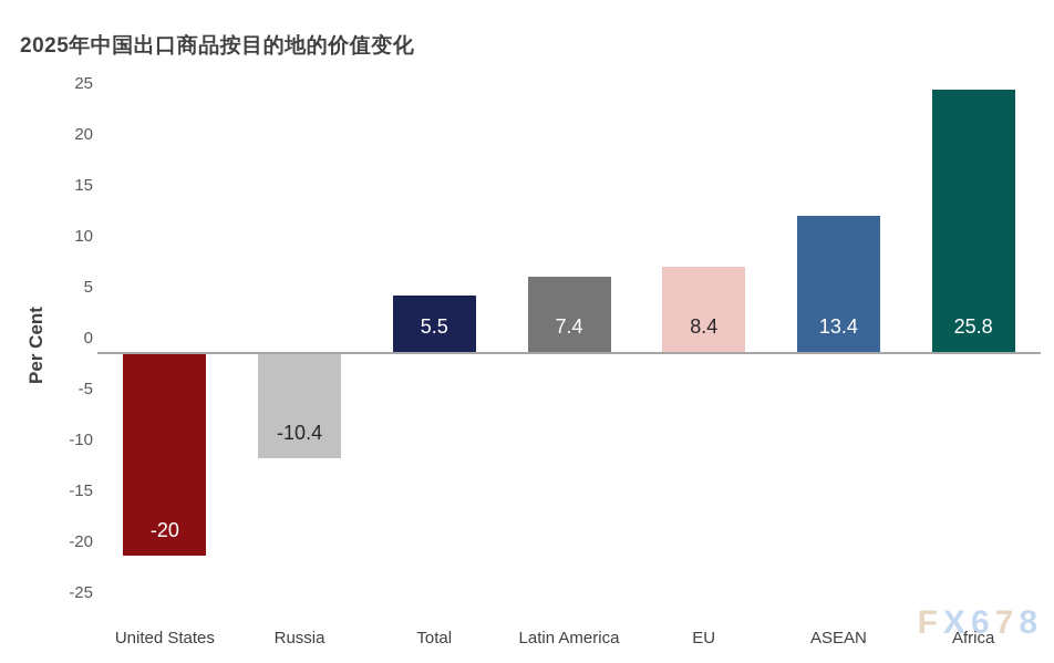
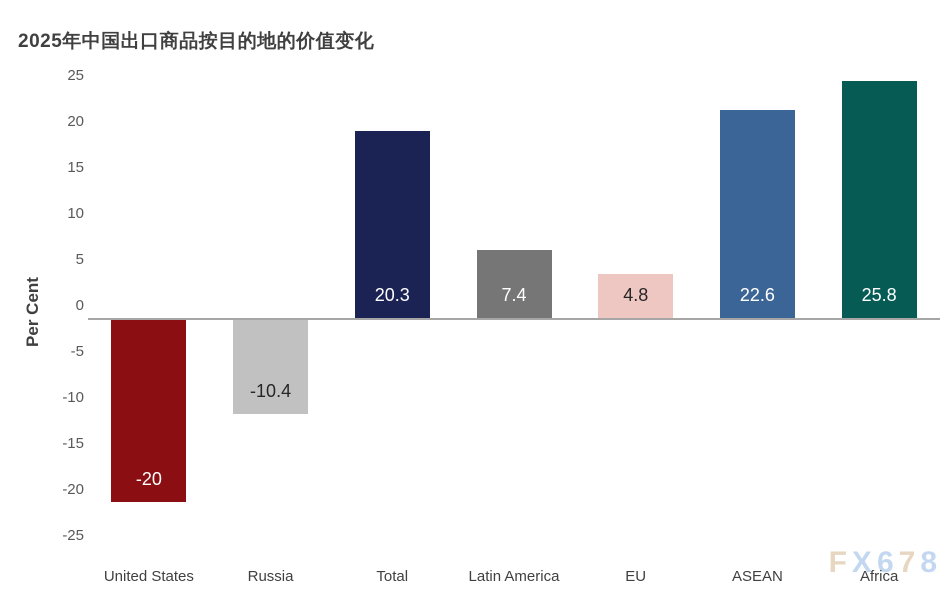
Total: 5.5 -> 20.3
EU: 8.4 -> 4.8
ASEAN: 13.4 -> 22.6
